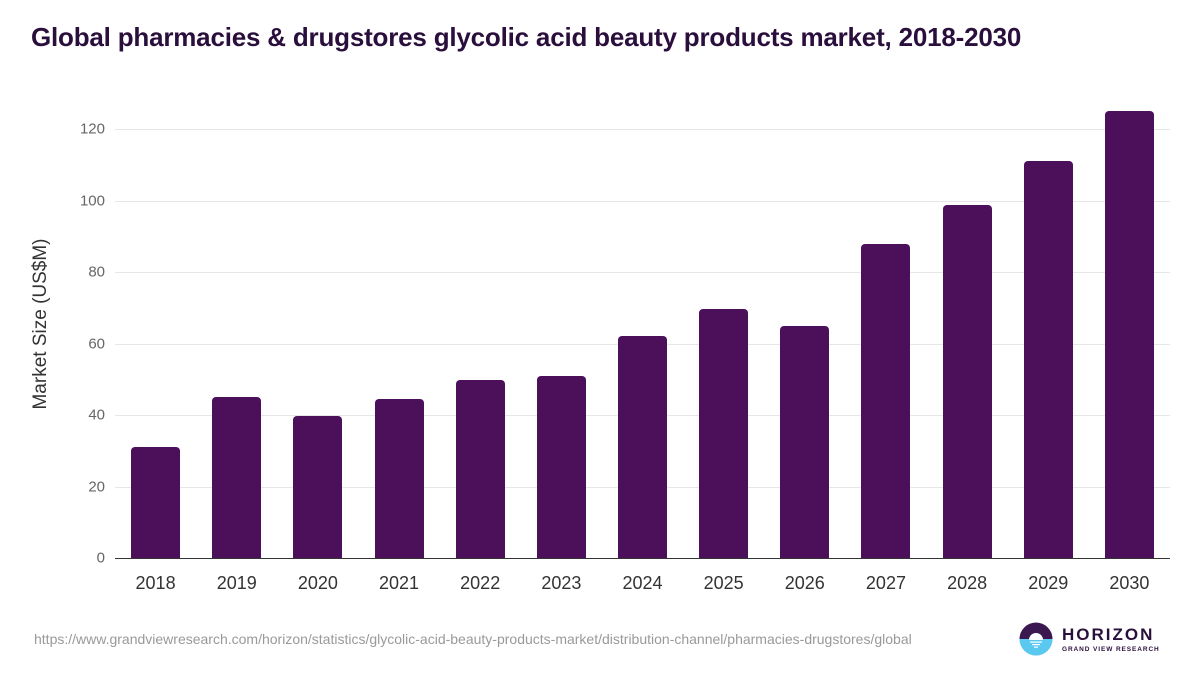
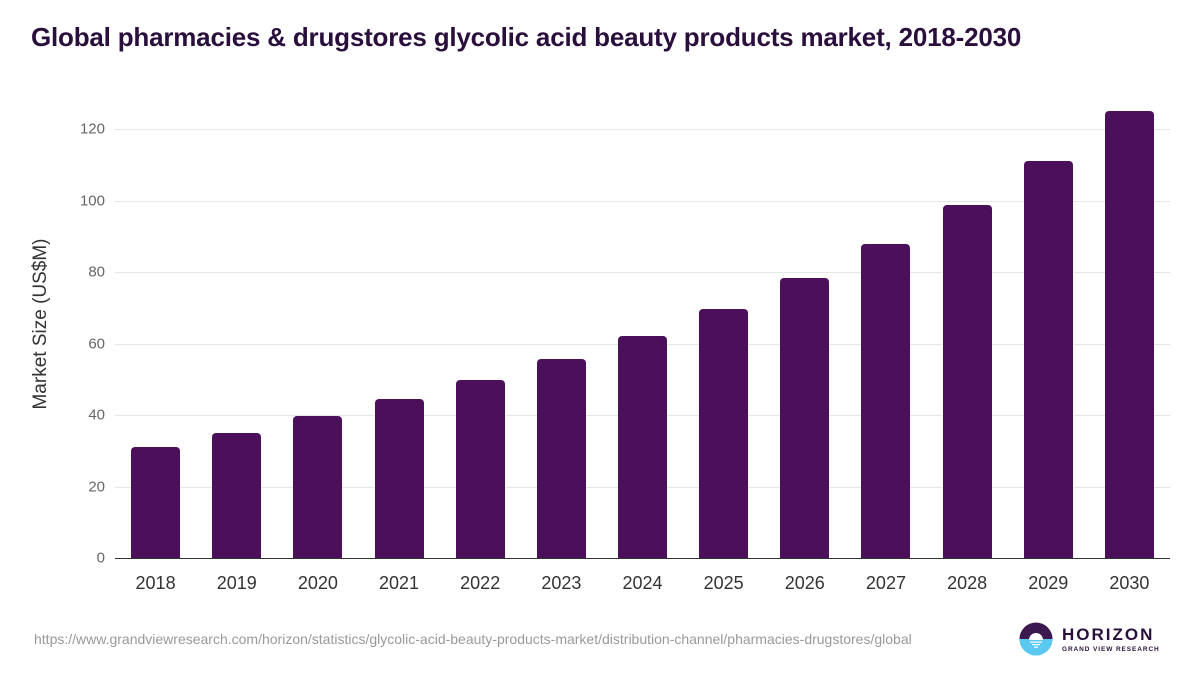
2019: 45 -> 35
2023: 51 -> 56
2026: 65 -> 78
